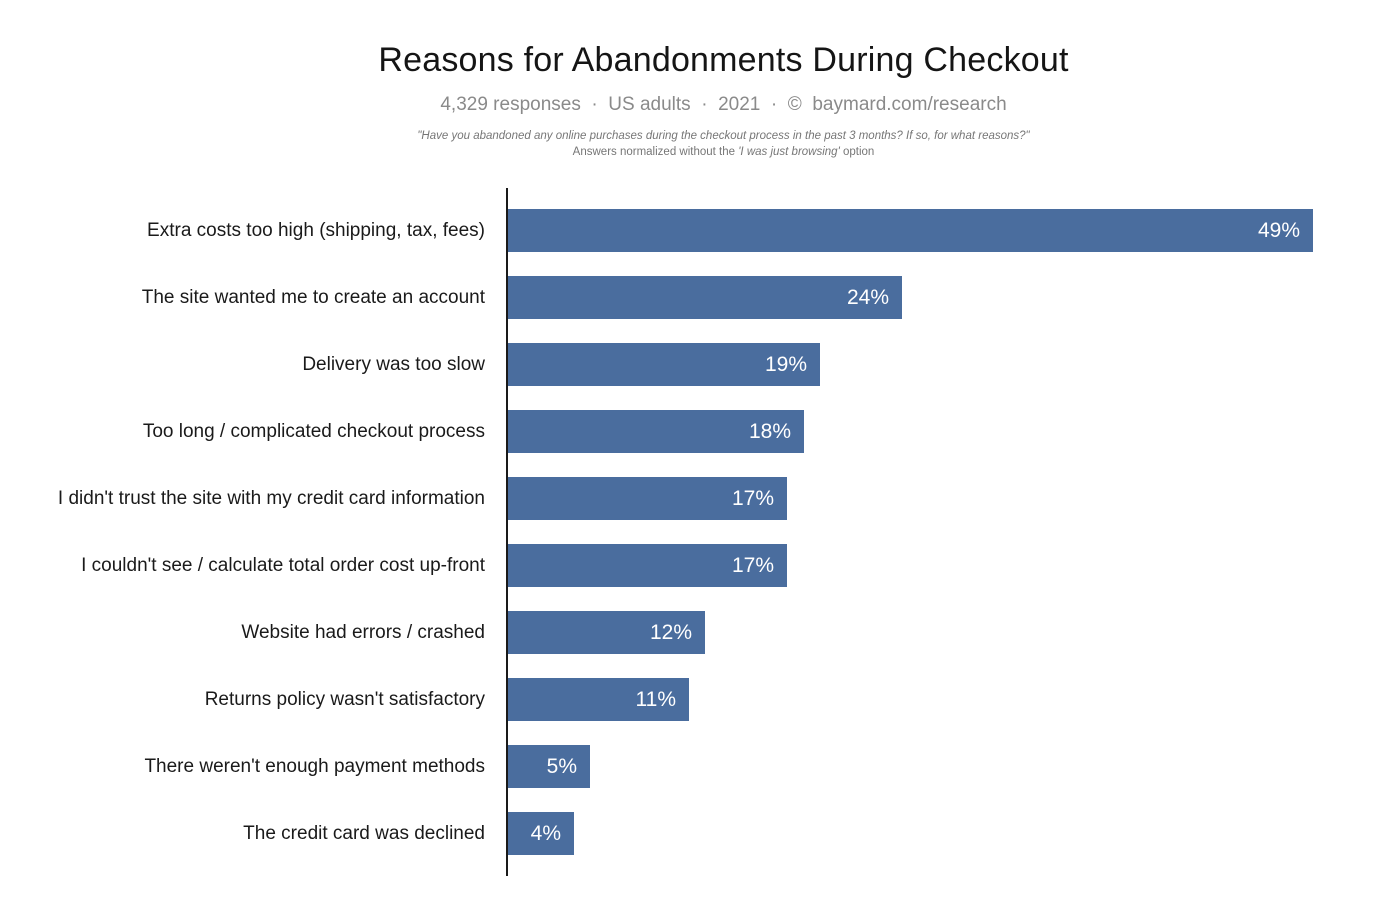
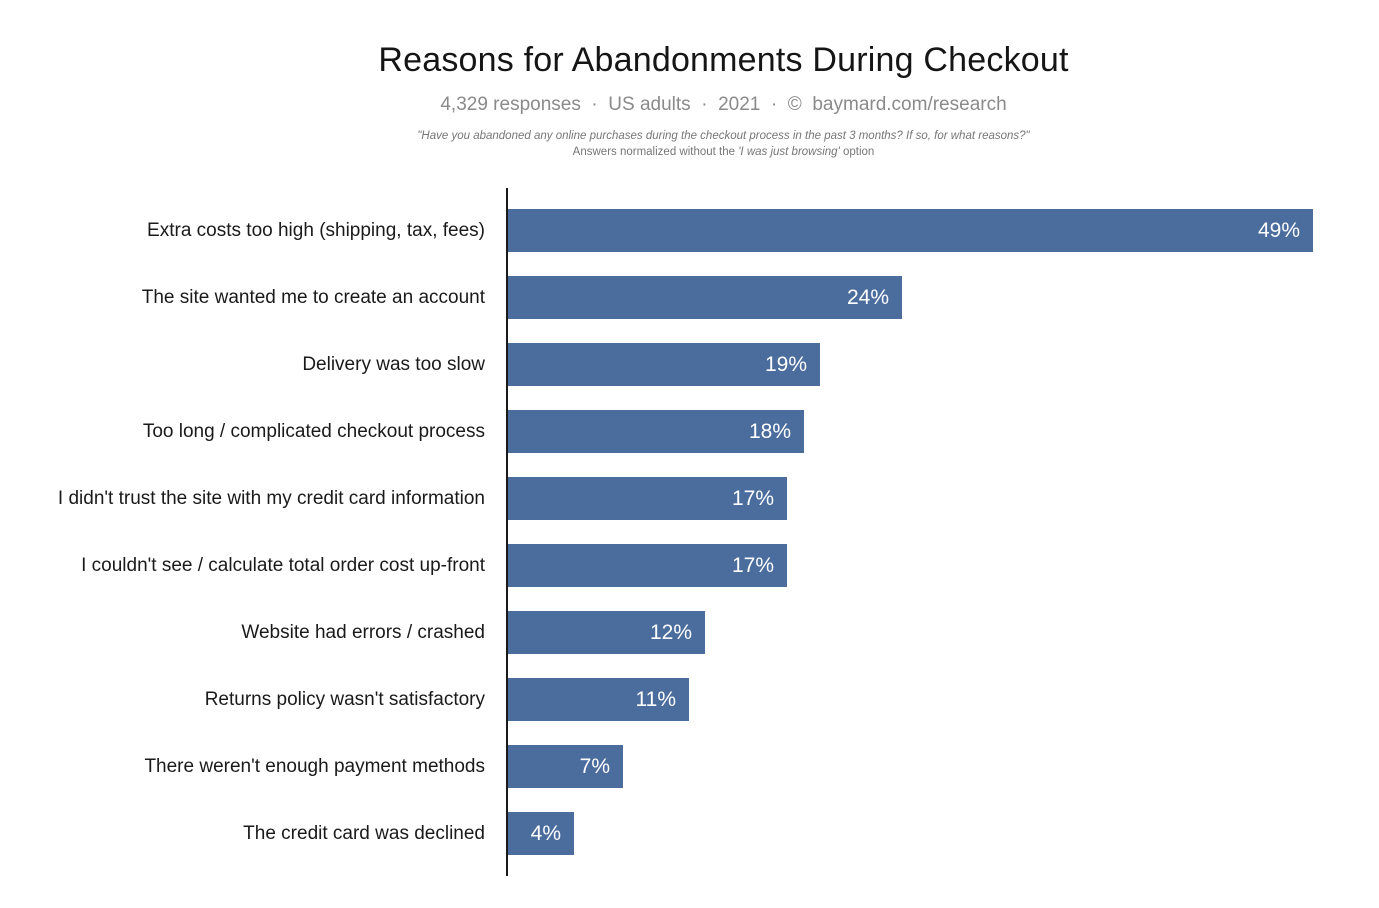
There weren't enough payment methods: 5% -> 7%
